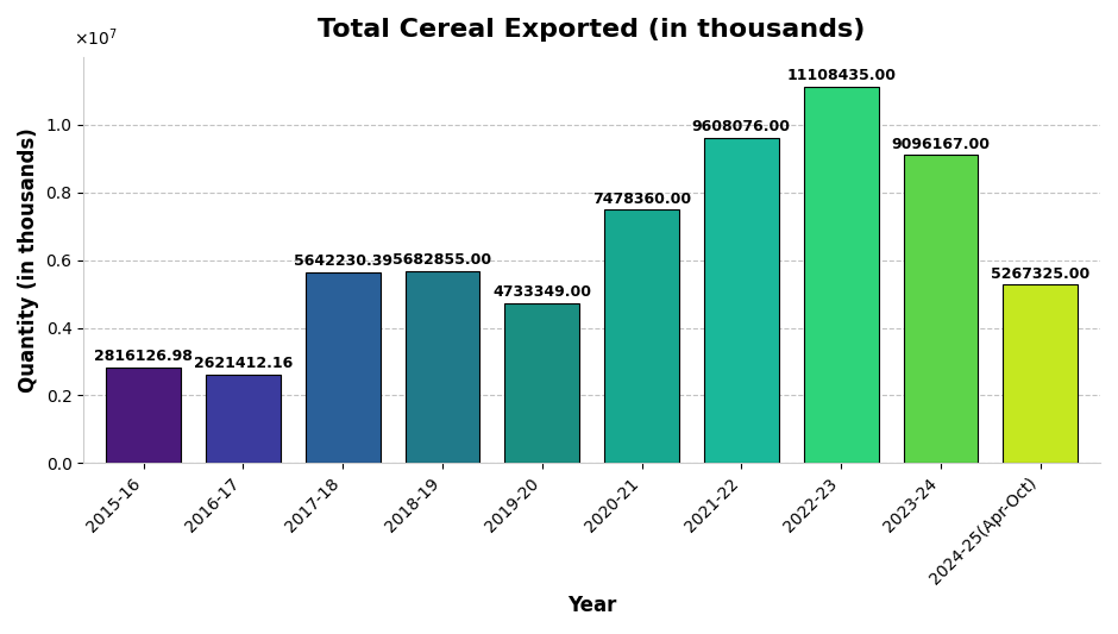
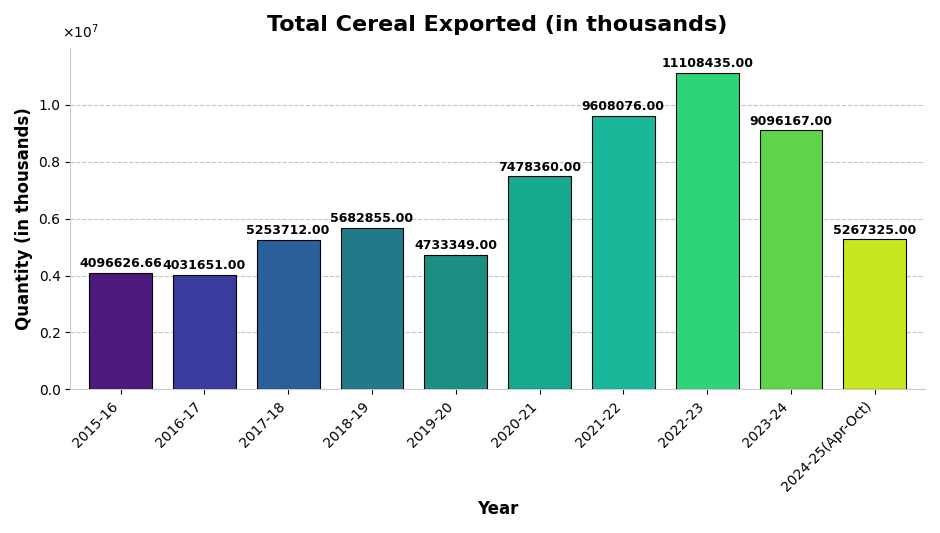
2015-16: 2816126.98 -> 4096626.66
2016-17: 2621412.16 -> 4031651.00
2017-18: 5642230.39 -> 5253712.00
